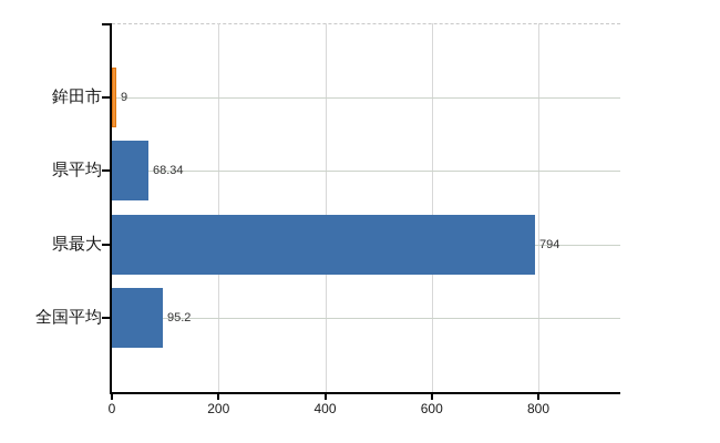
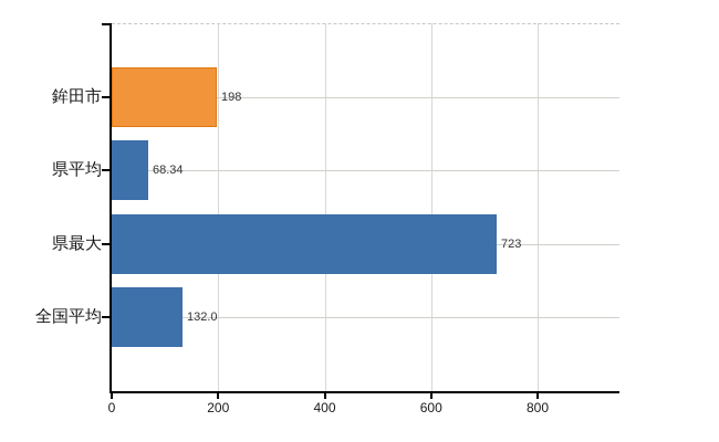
鉾田市: 9 -> 198
県最大: 794 -> 723
全国平均: 95.2 -> 132.0
